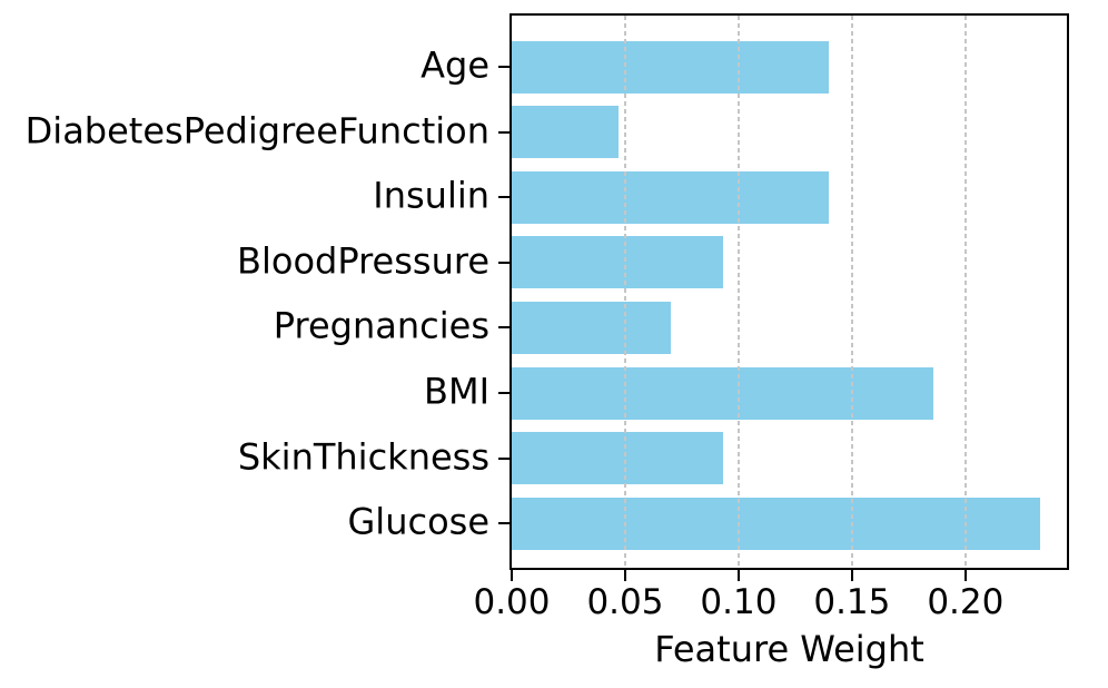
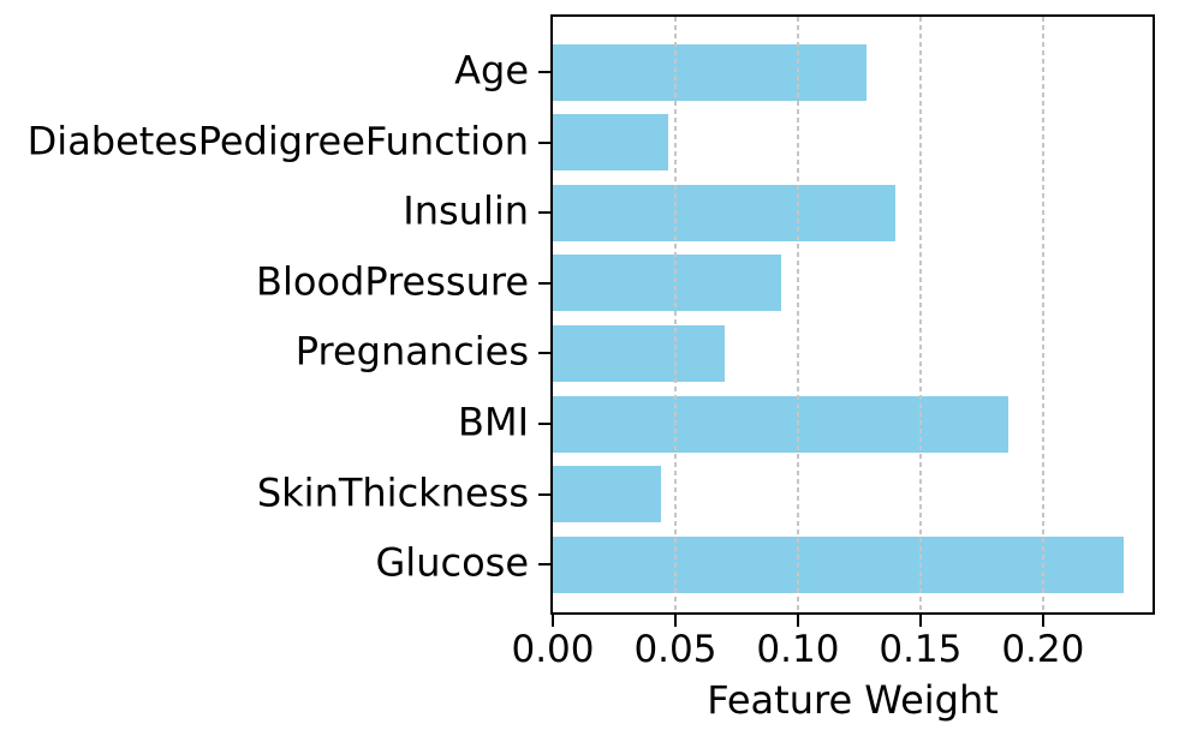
Age: 0.140 -> 0.128
SkinThickness: 0.093 -> 0.044
